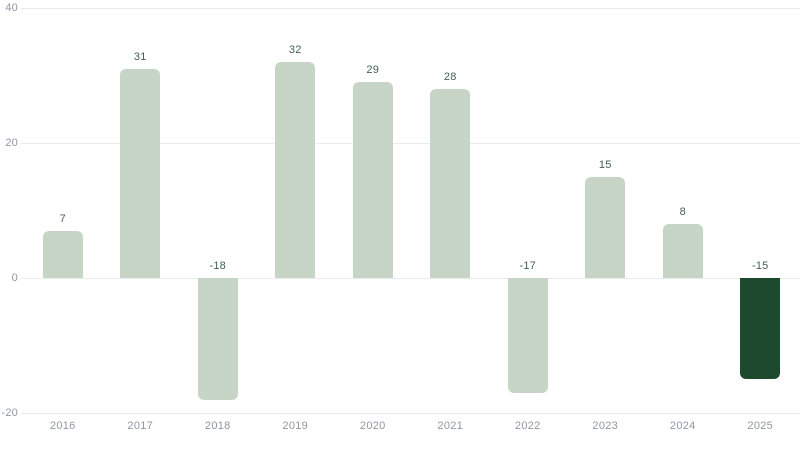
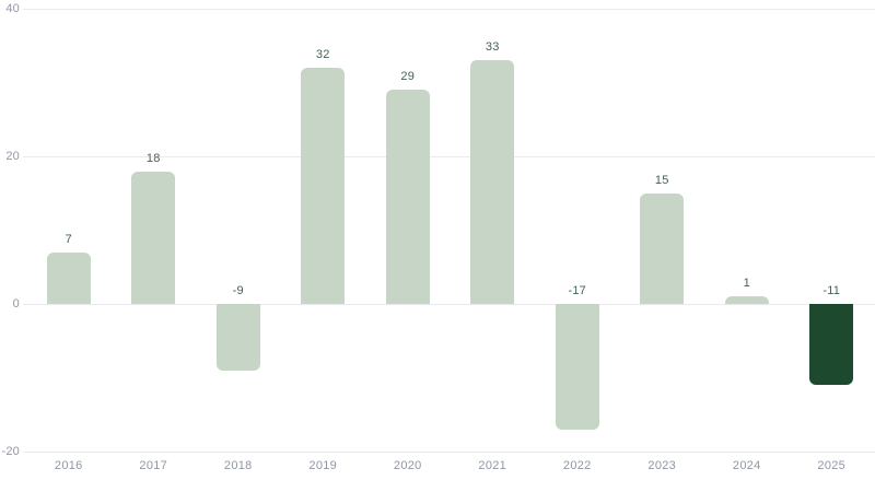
2017: 31 -> 18
2018: -18 -> -9
2021: 28 -> 33
2024: 8 -> 1
2025: -15 -> -11
